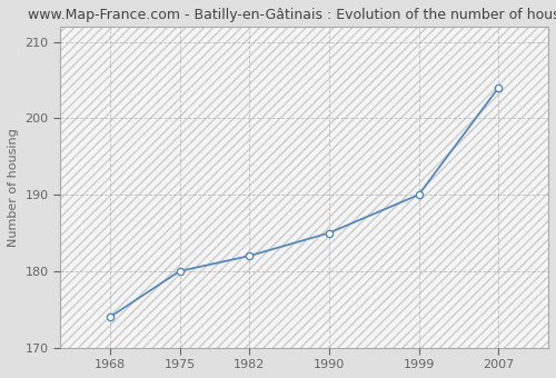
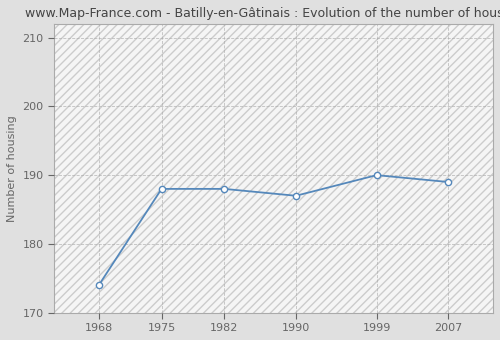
1975: 180 -> 188
1982: 182 -> 188
1990: 185 -> 187
2007: 204 -> 189
